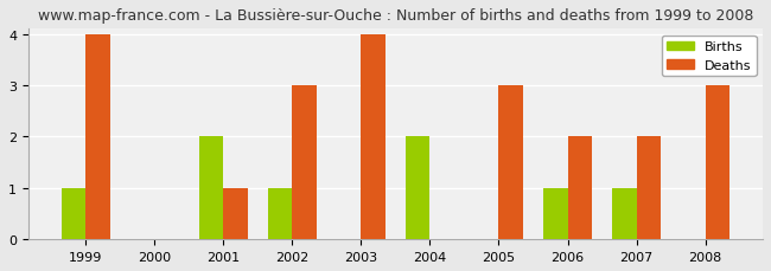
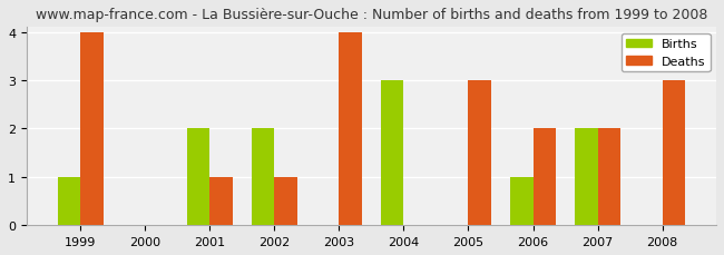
Births/2002: 1 -> 2
Deaths/2002: 3 -> 1
Births/2004: 2 -> 3
Births/2007: 1 -> 2
